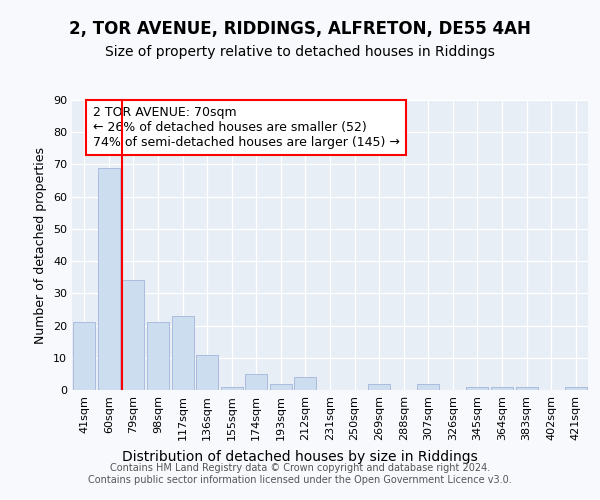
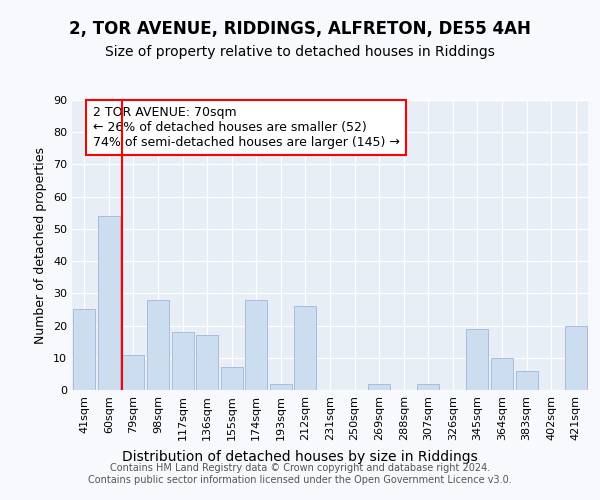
41sqm: 21 -> 25
60sqm: 69 -> 54
79sqm: 34 -> 11
98sqm: 21 -> 28
117sqm: 23 -> 18
136sqm: 11 -> 17
155sqm: 1 -> 7
174sqm: 5 -> 28
212sqm: 4 -> 26
345sqm: 1 -> 19
364sqm: 1 -> 10
383sqm: 1 -> 6
421sqm: 1 -> 20
